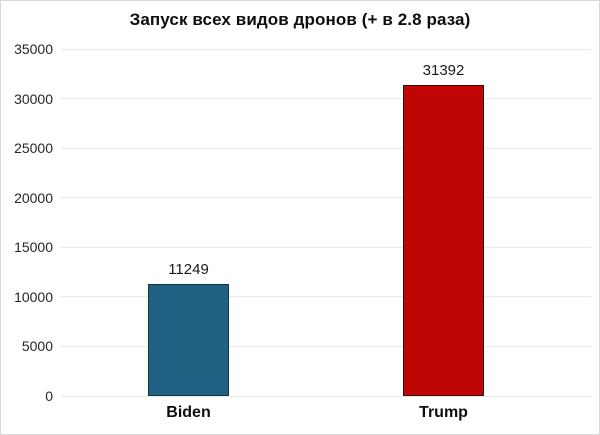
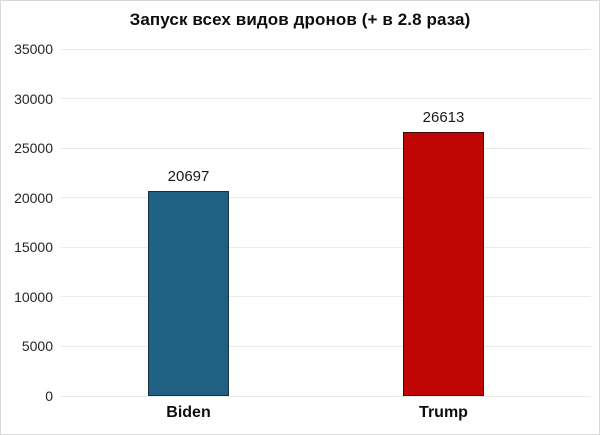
Biden: 11249 -> 20697
Trump: 31392 -> 26613
